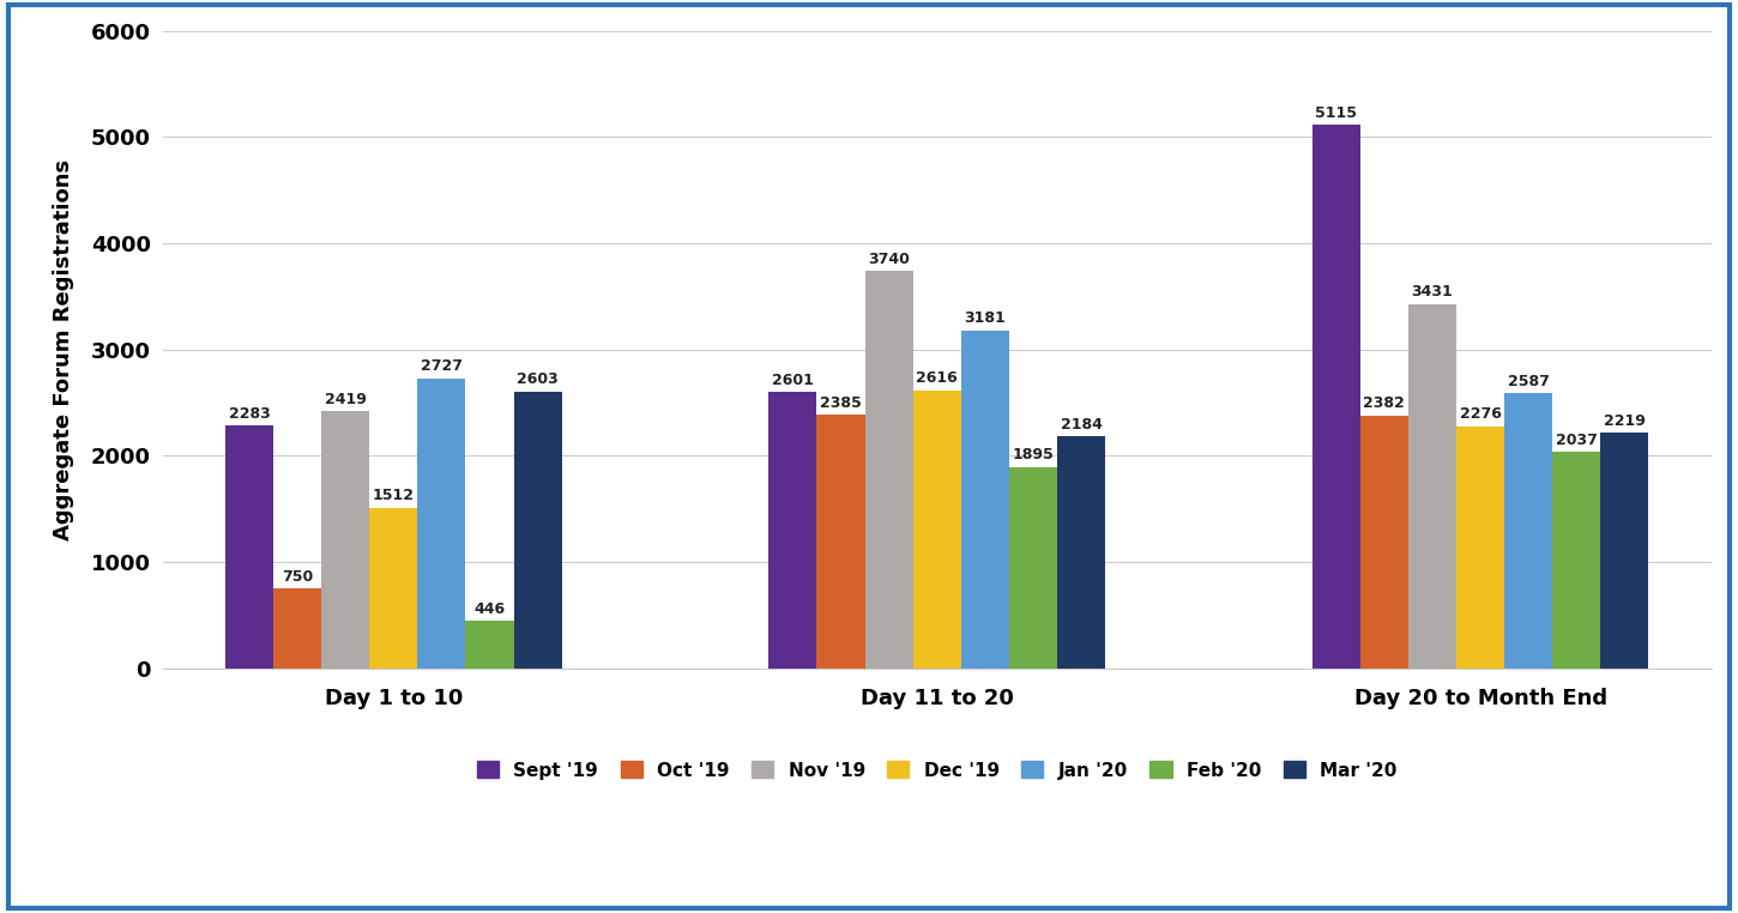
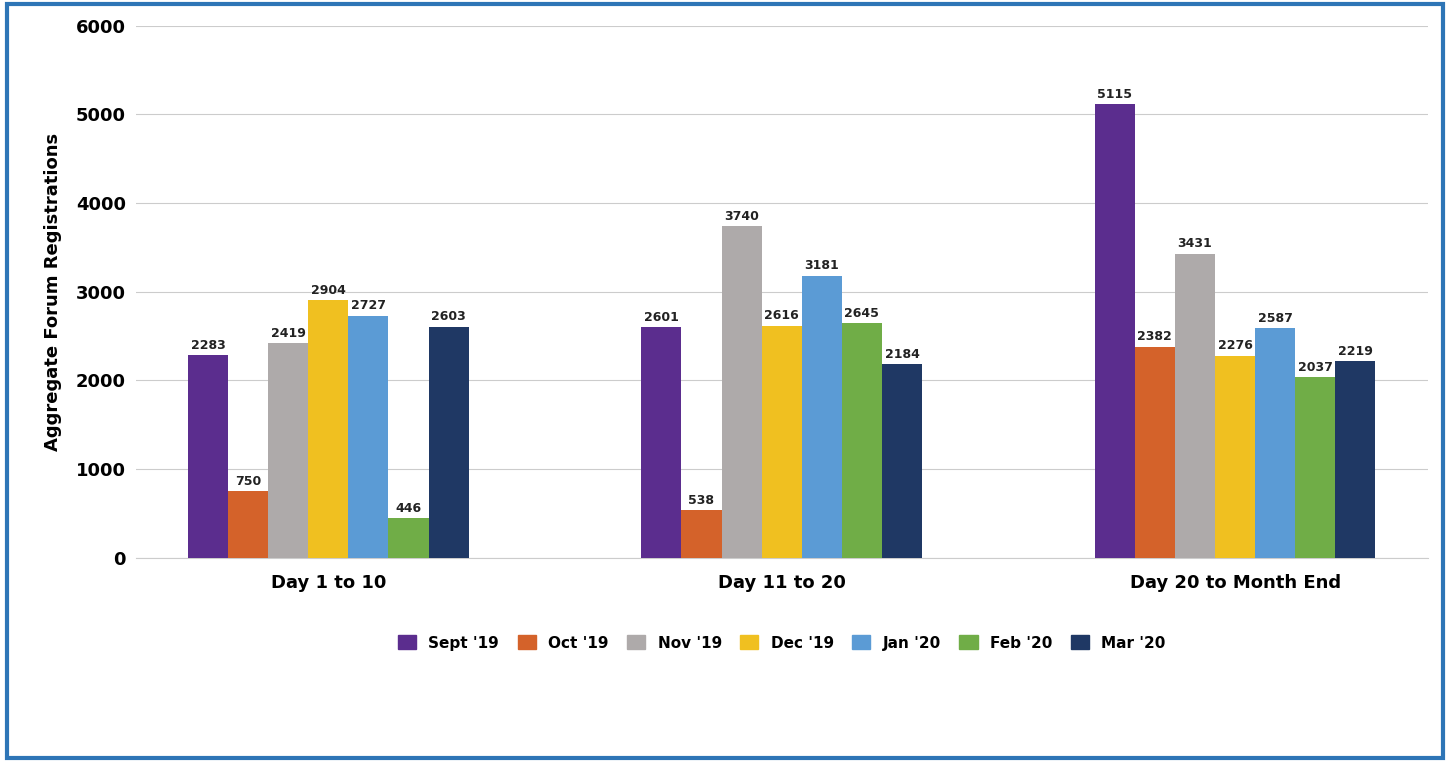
Dec '19/Day 1 to 10: 1512 -> 2904
Oct '19/Day 11 to 20: 2385 -> 538
Feb '20/Day 11 to 20: 1895 -> 2645
